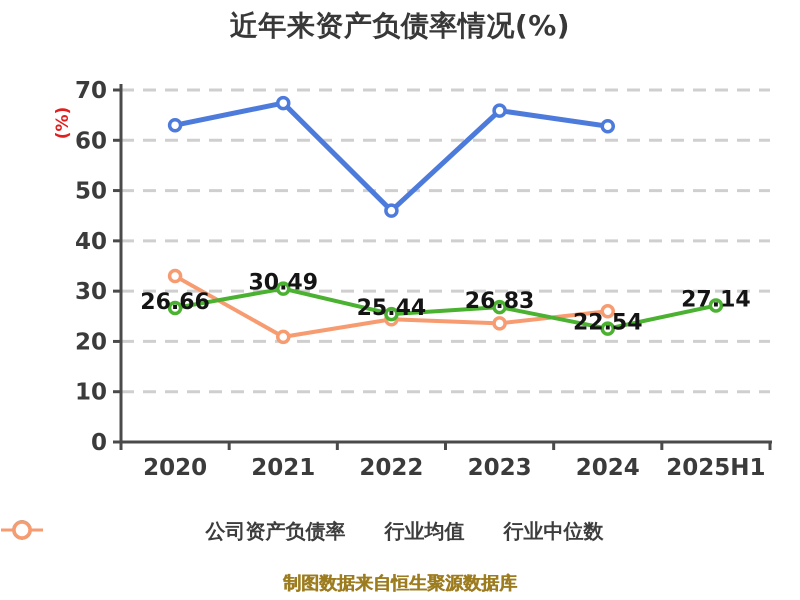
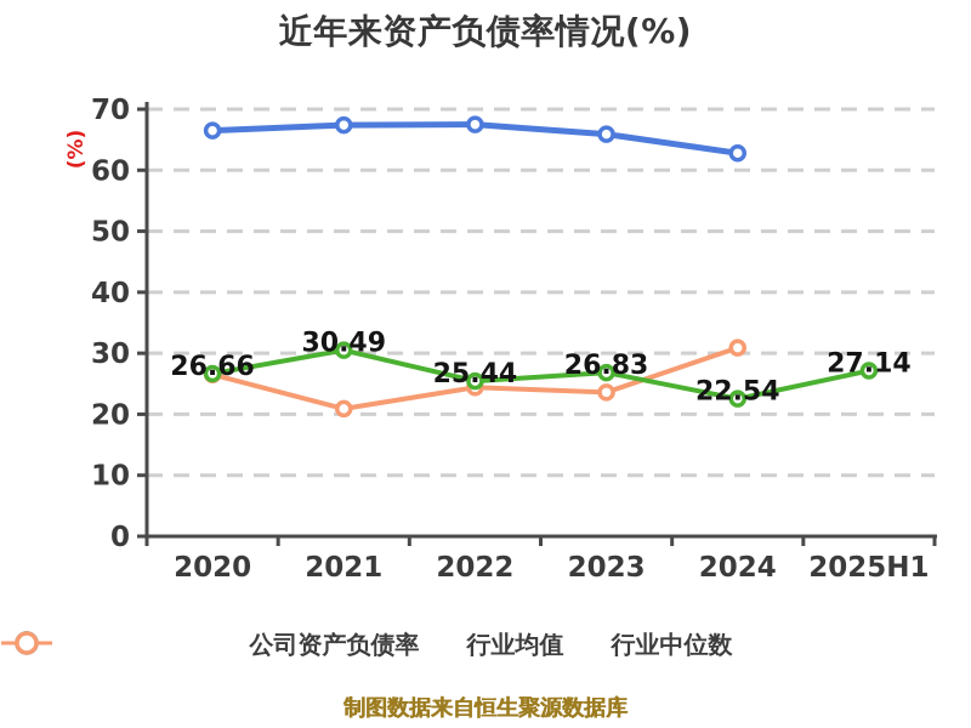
行业均值/2020: 63 -> 66
行业中位数/2020: 33 -> 26
行业均值/2022: 46 -> 68
行业中位数/2024: 26 -> 31
